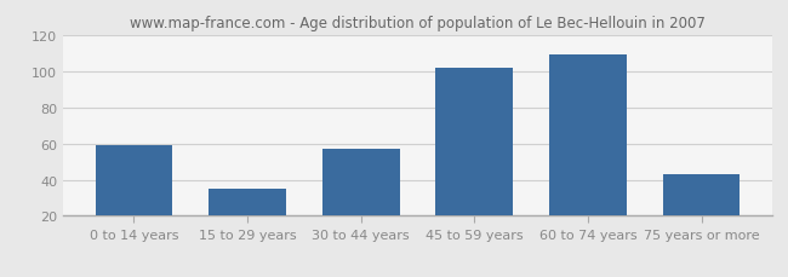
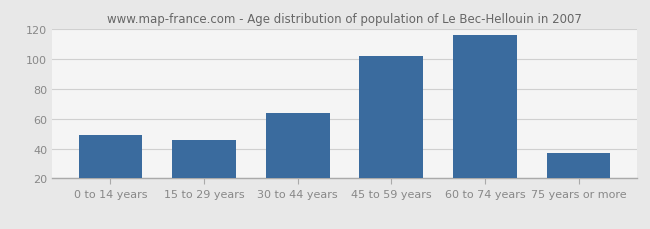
0 to 14 years: 59 -> 49
15 to 29 years: 35 -> 46
30 to 44 years: 57 -> 64
60 to 74 years: 109 -> 116
75 years or more: 43 -> 37
